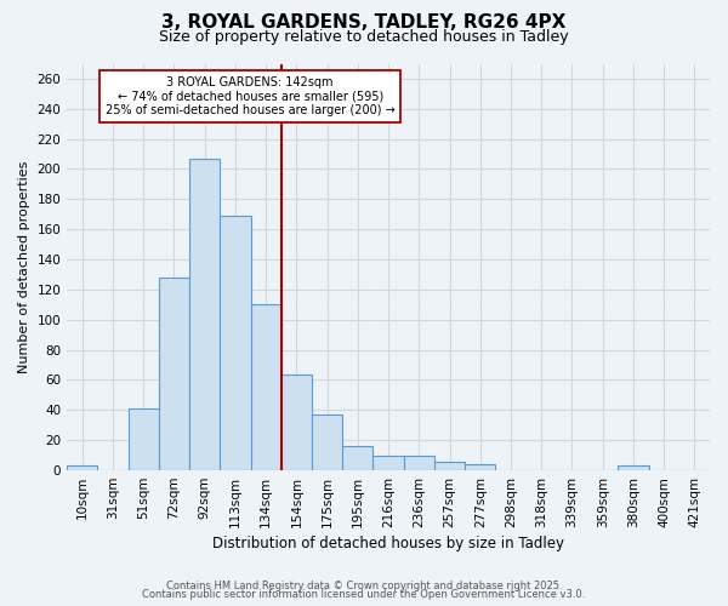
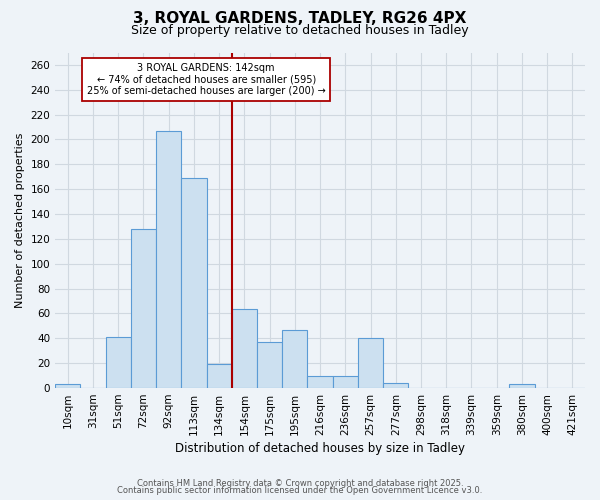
134sqm: 110 -> 19
195sqm: 16 -> 47
257sqm: 6 -> 40
